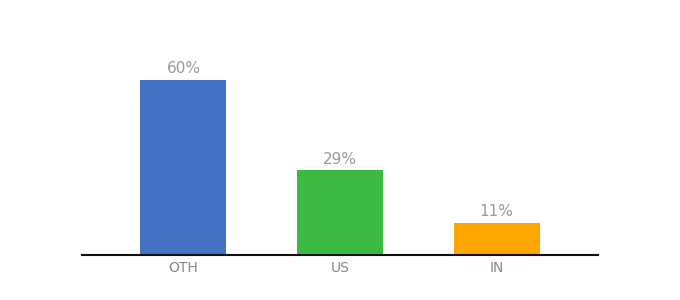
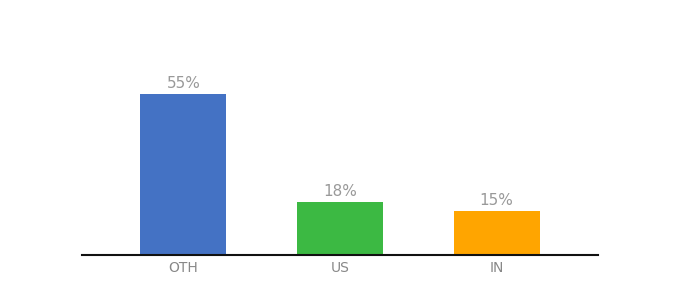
OTH: 60% -> 55%
US: 29% -> 18%
IN: 11% -> 15%
